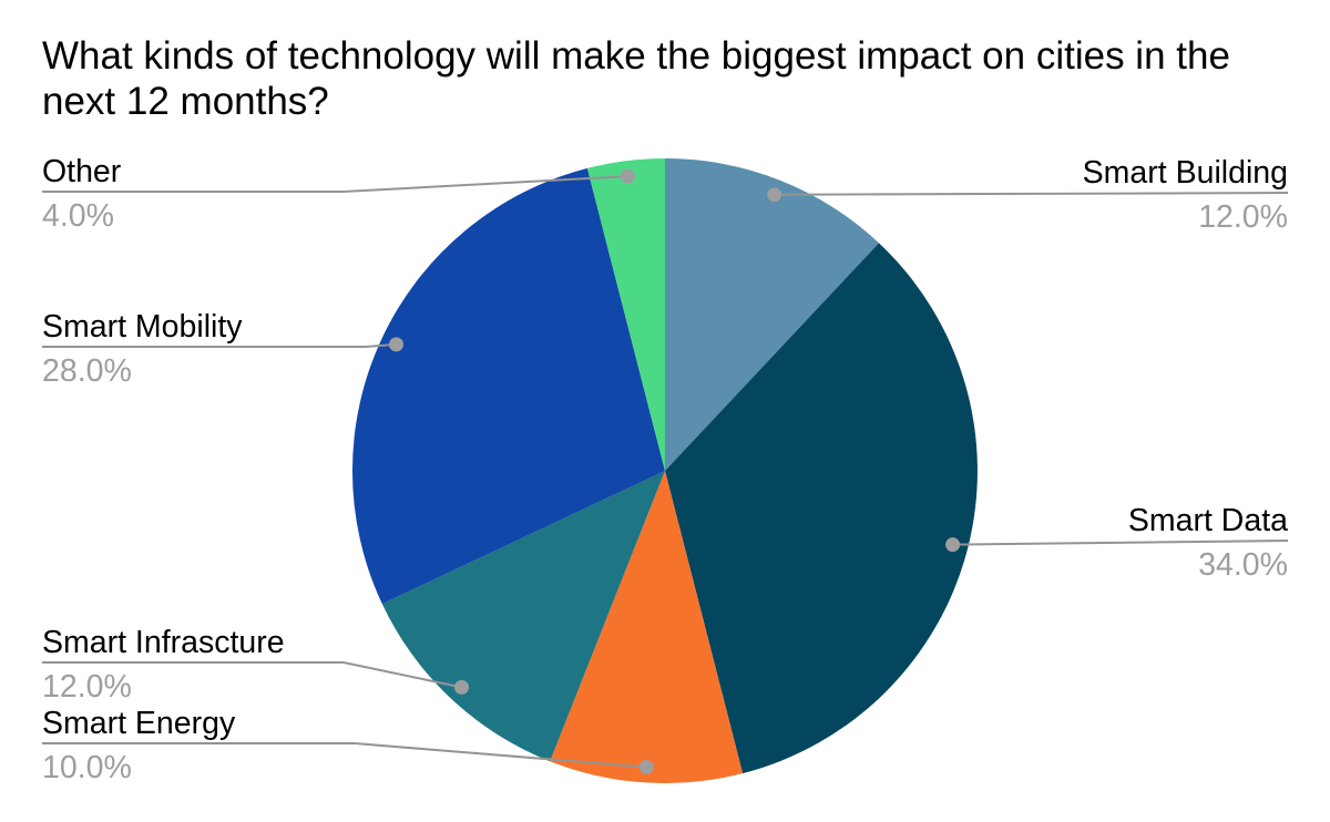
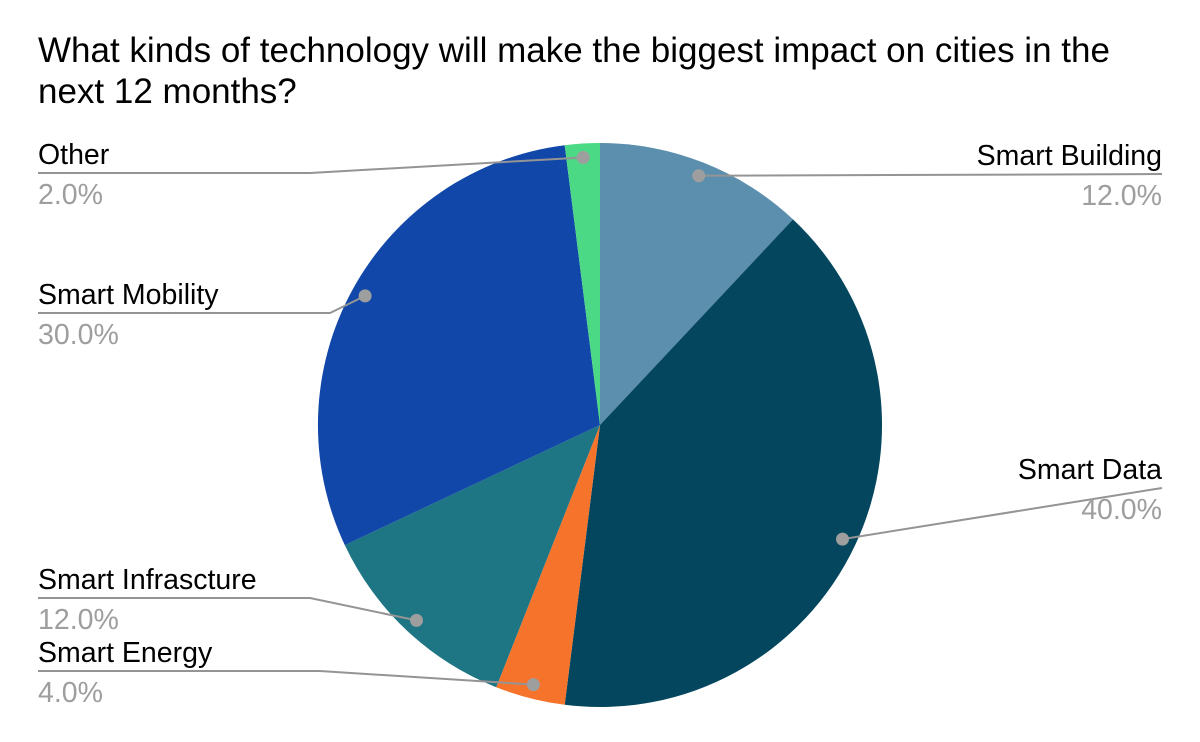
Smart Data: 34.0% -> 40.0%
Smart Energy: 10.0% -> 4.0%
Smart Mobility: 28.0% -> 30.0%
Other: 4.0% -> 2.0%
